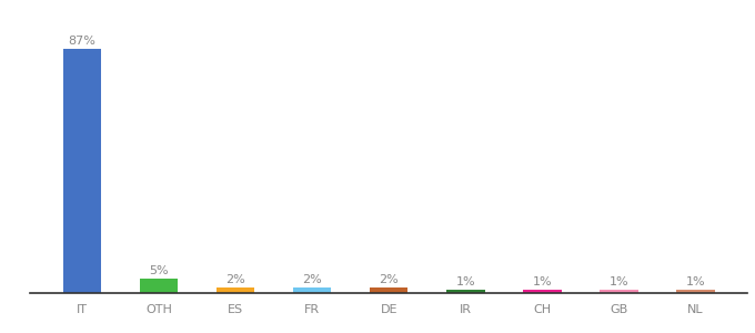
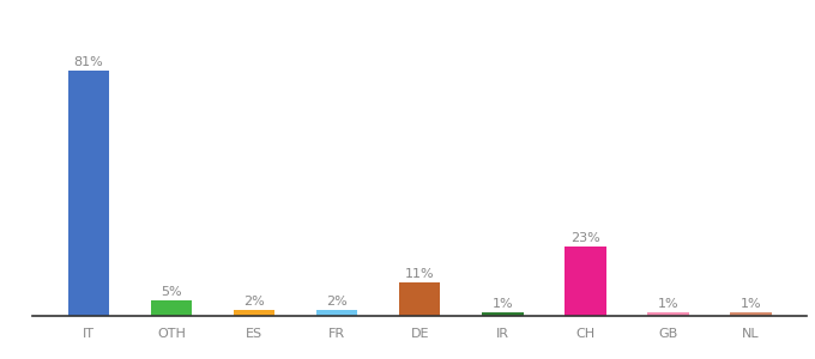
IT: 87% -> 81%
DE: 2% -> 11%
CH: 1% -> 23%
